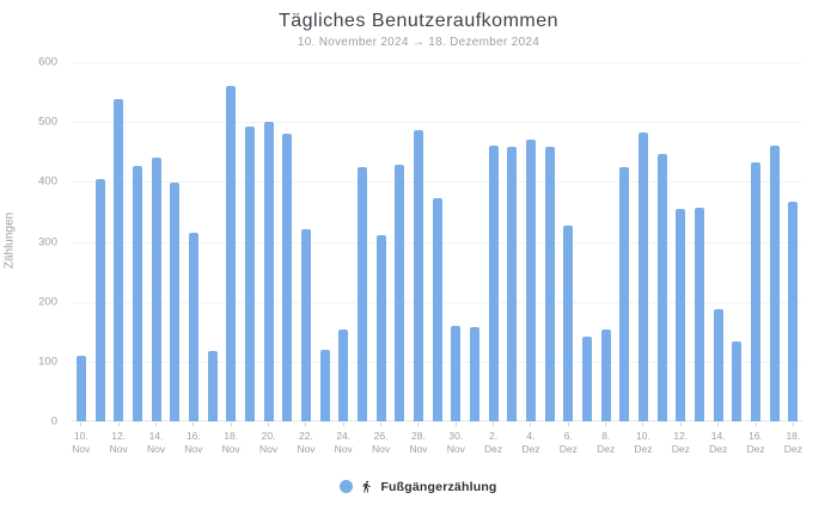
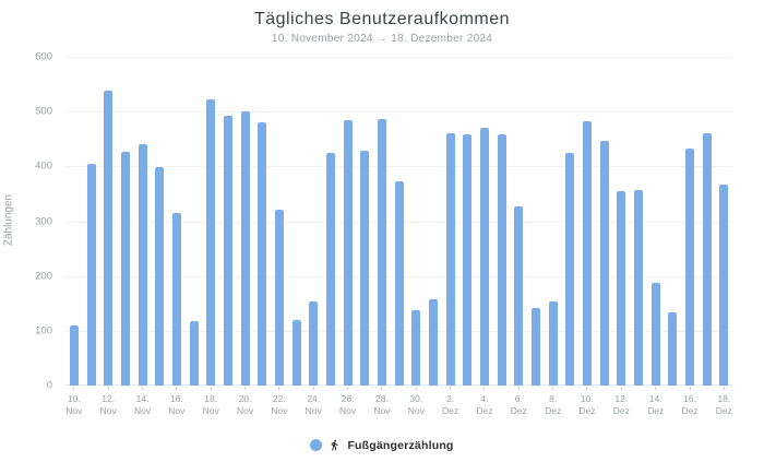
18. Nov: 560 -> 520
26. Nov: 310 -> 480
30. Nov: 160 -> 140
